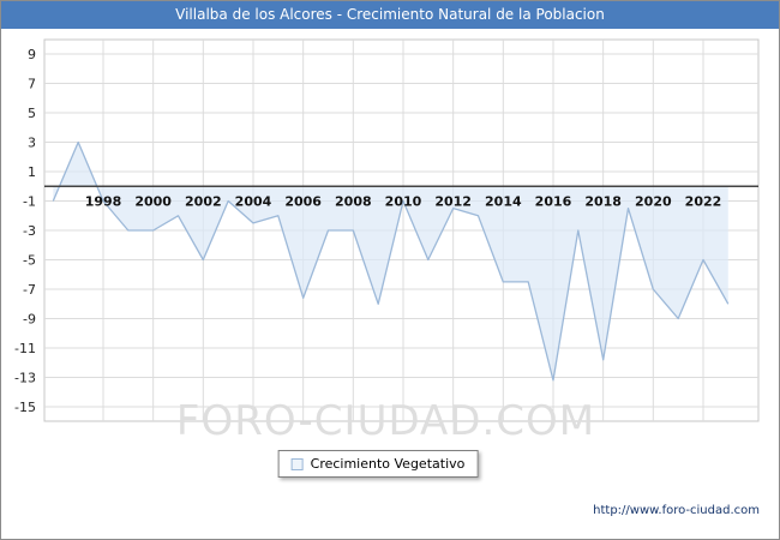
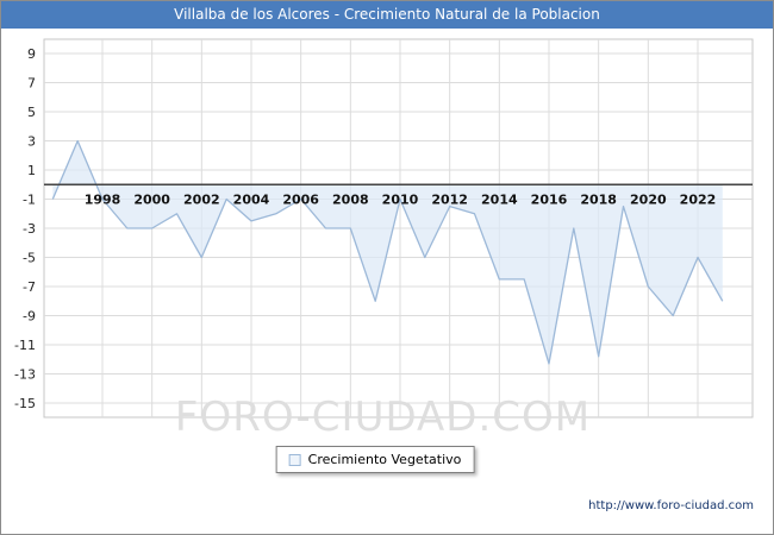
2006: -7.6 -> -1.0
2016: -13.2 -> -12.3
